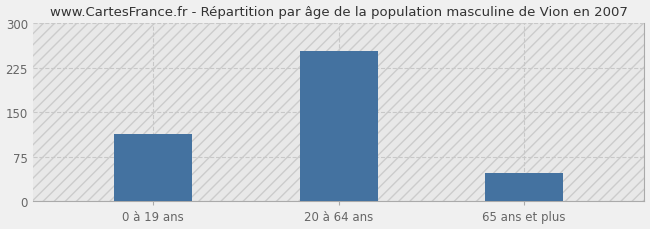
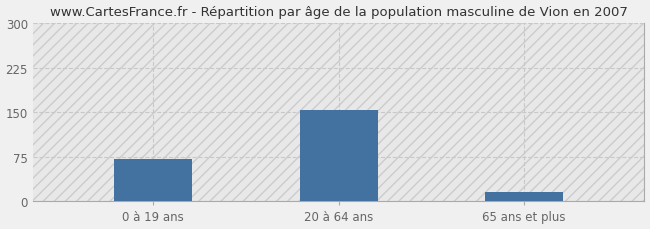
0 à 19 ans: 113 -> 72
20 à 64 ans: 252 -> 154
65 ans et plus: 47 -> 16
